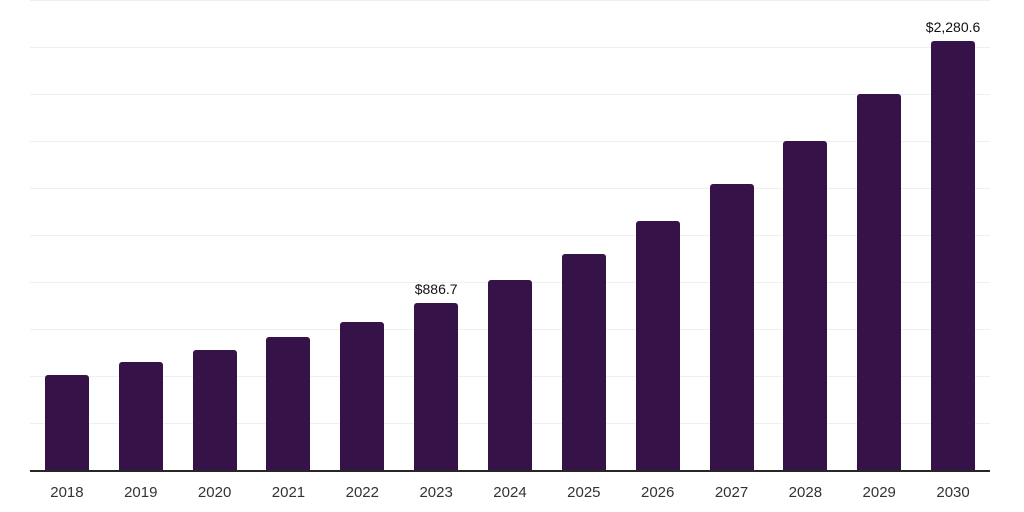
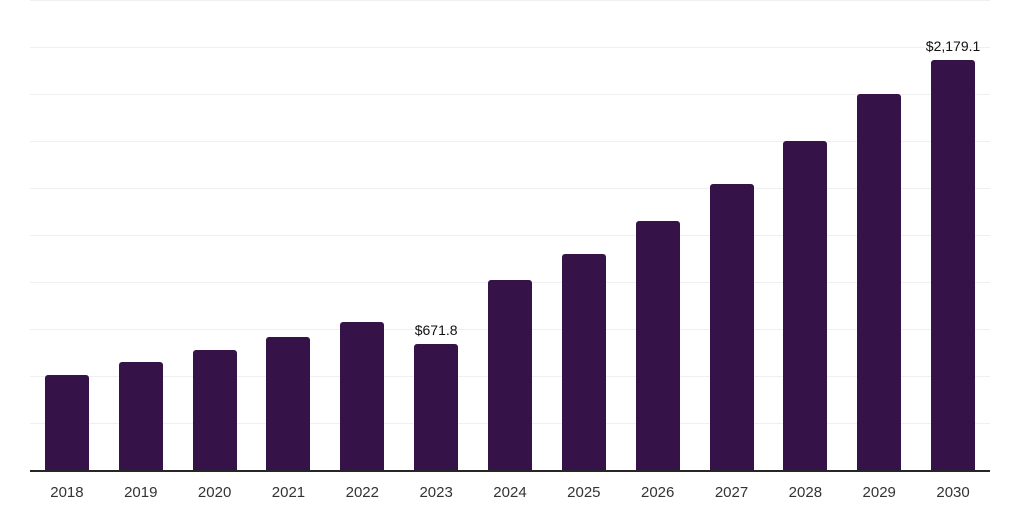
2023: $886.7 -> $671.8
2030: $2,280.6 -> $2,179.1
